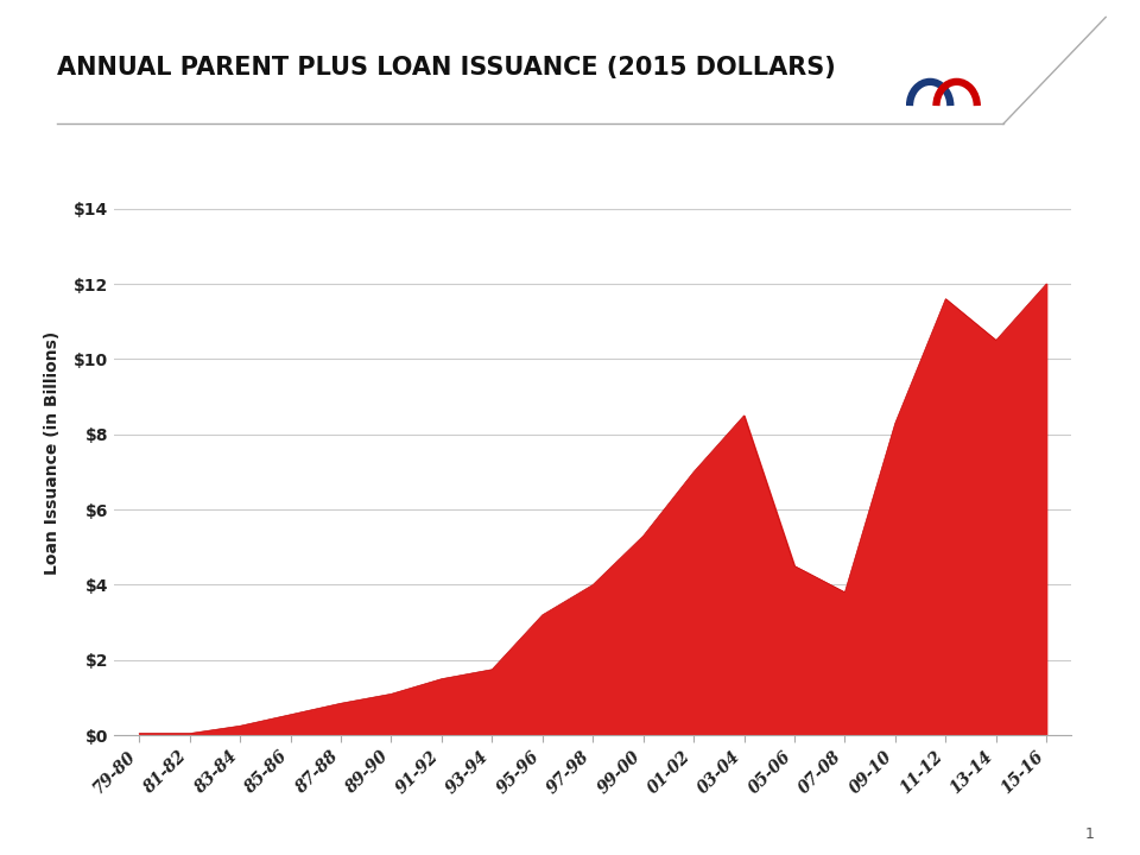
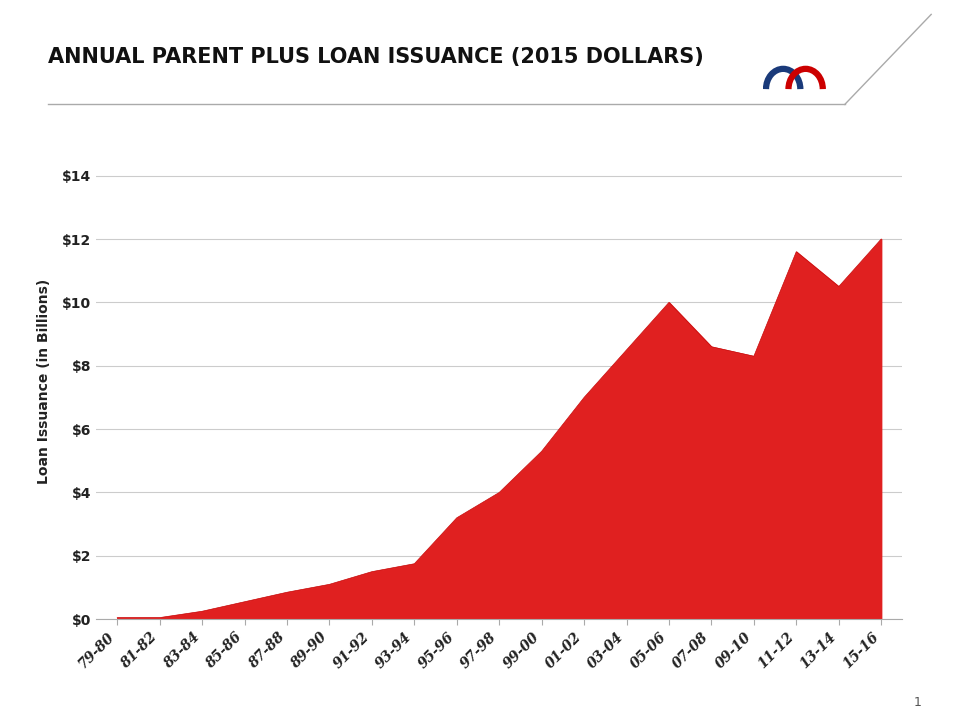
05-06: $4.50 -> $10.00
07-08: $3.80 -> $8.60
